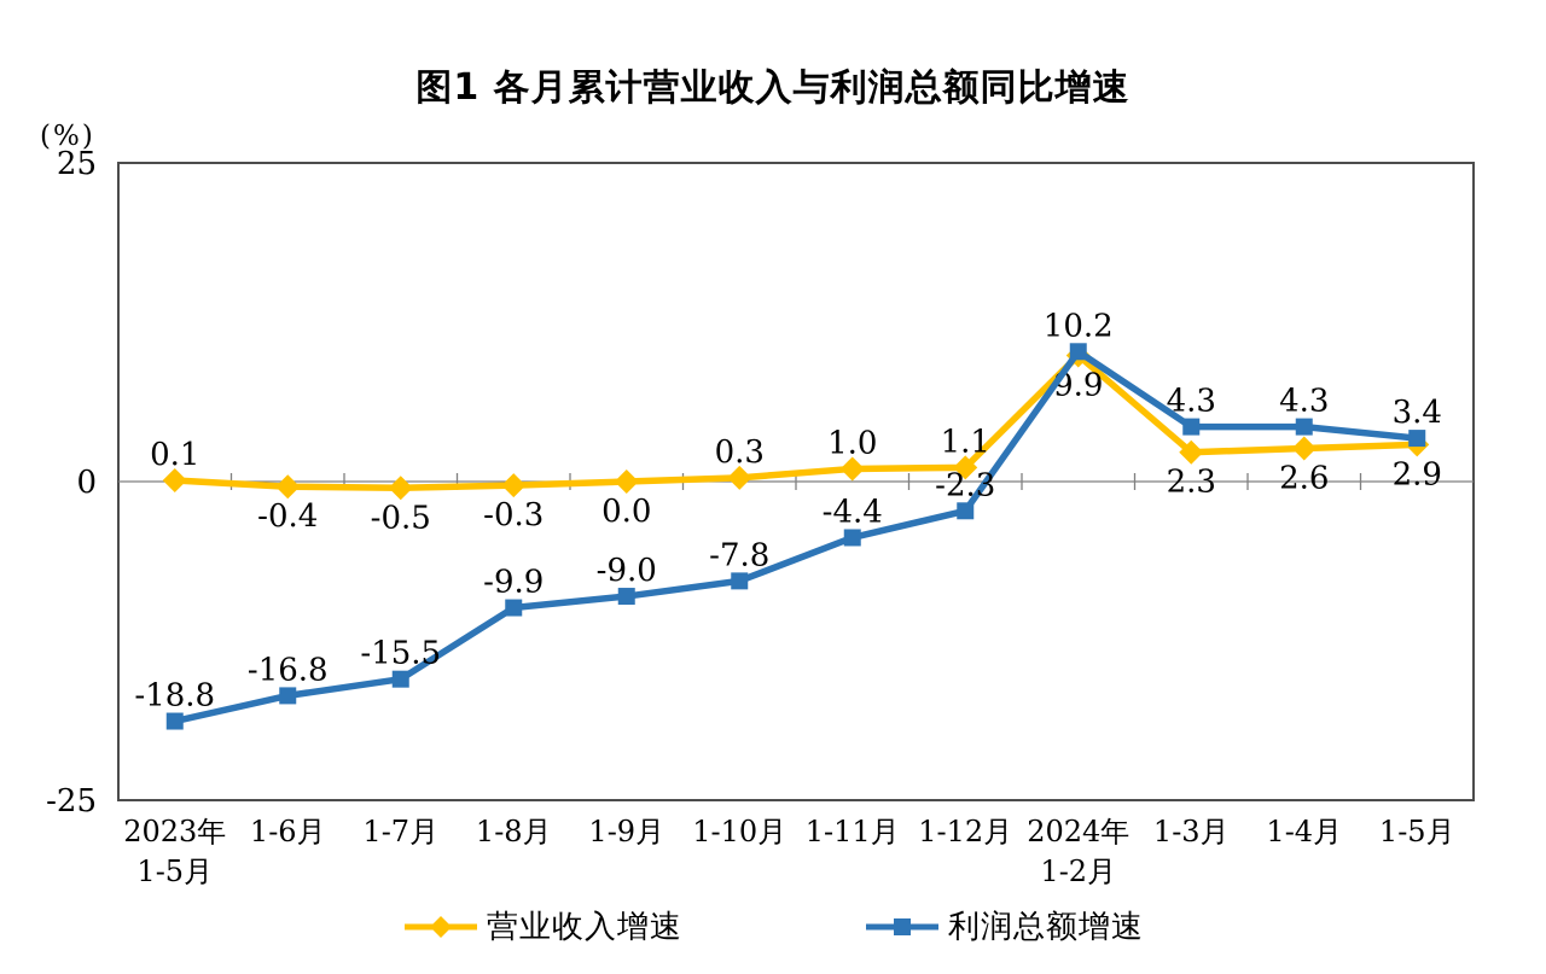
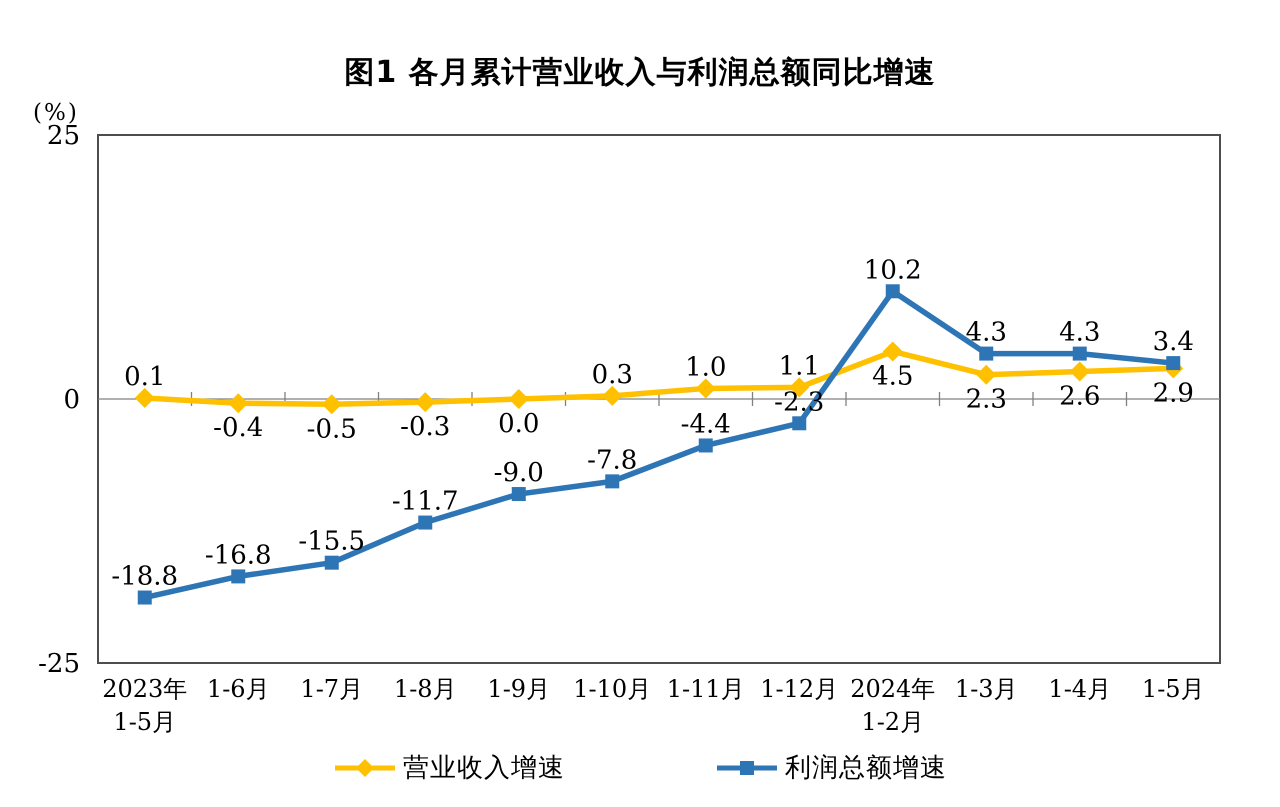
利润总额增速/1-8月: -9.9 -> -11.7
营业收入增速/2024年 1-2月: 9.9 -> 4.5
